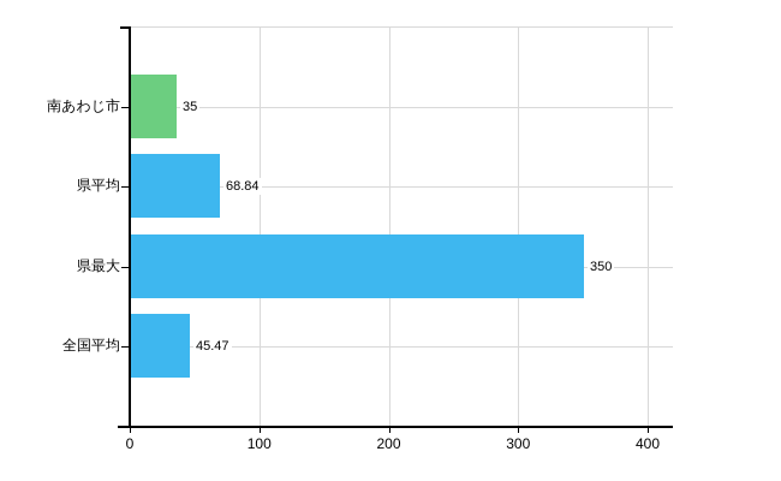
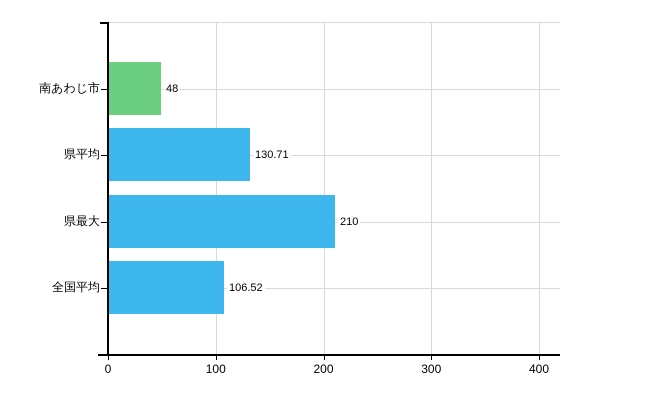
南あわじ市: 35 -> 48
県平均: 68.84 -> 130.71
県最大: 350 -> 210
全国平均: 45.47 -> 106.52
